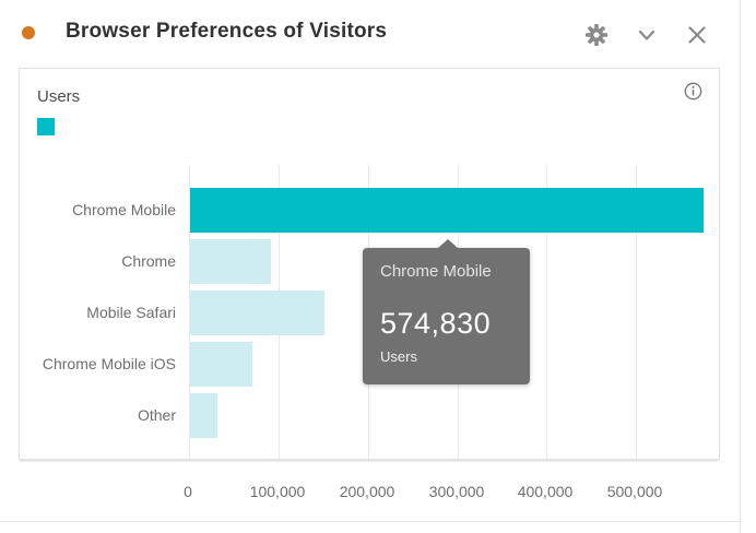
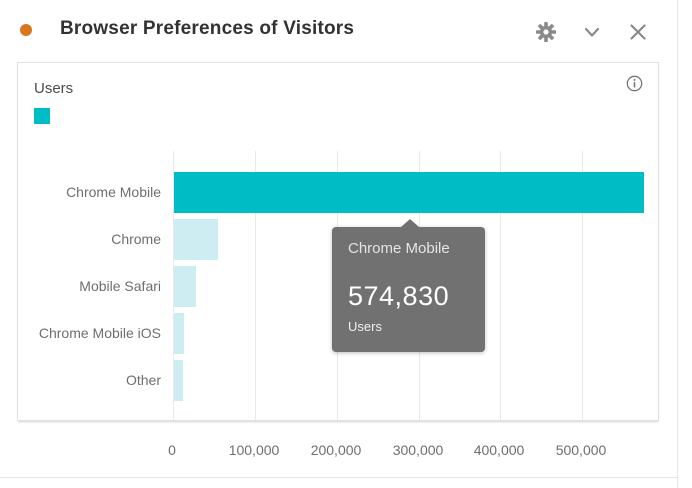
Chrome: 90000 -> 50000
Mobile Safari: 150000 -> 30000
Chrome Mobile iOS: 70000 -> 10000
Other: 30000 -> 10000
